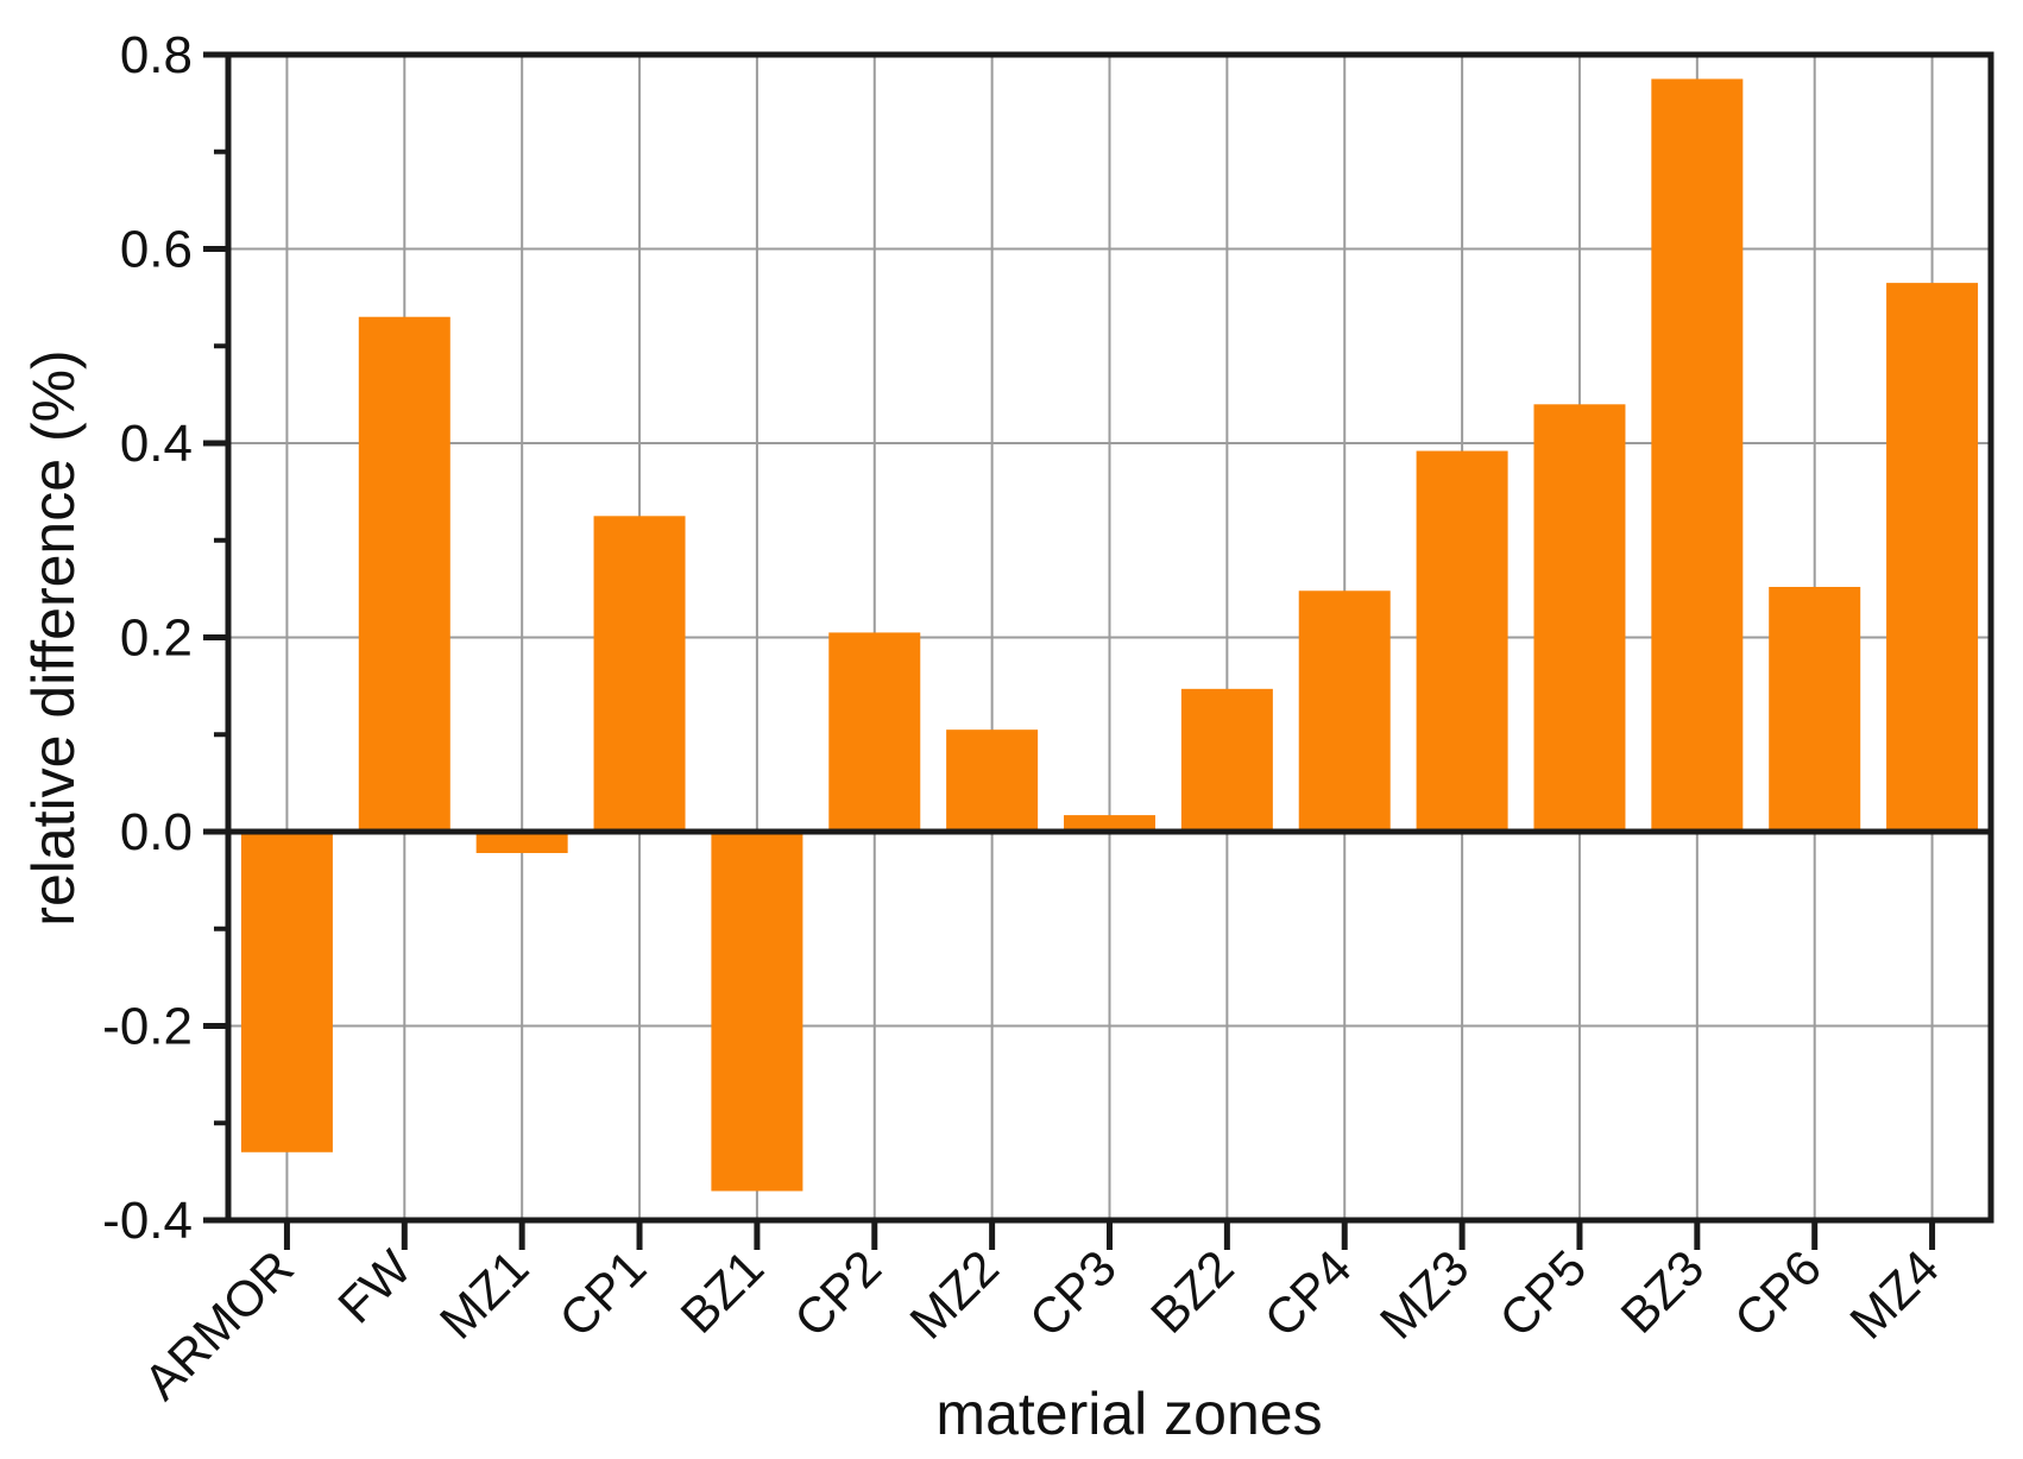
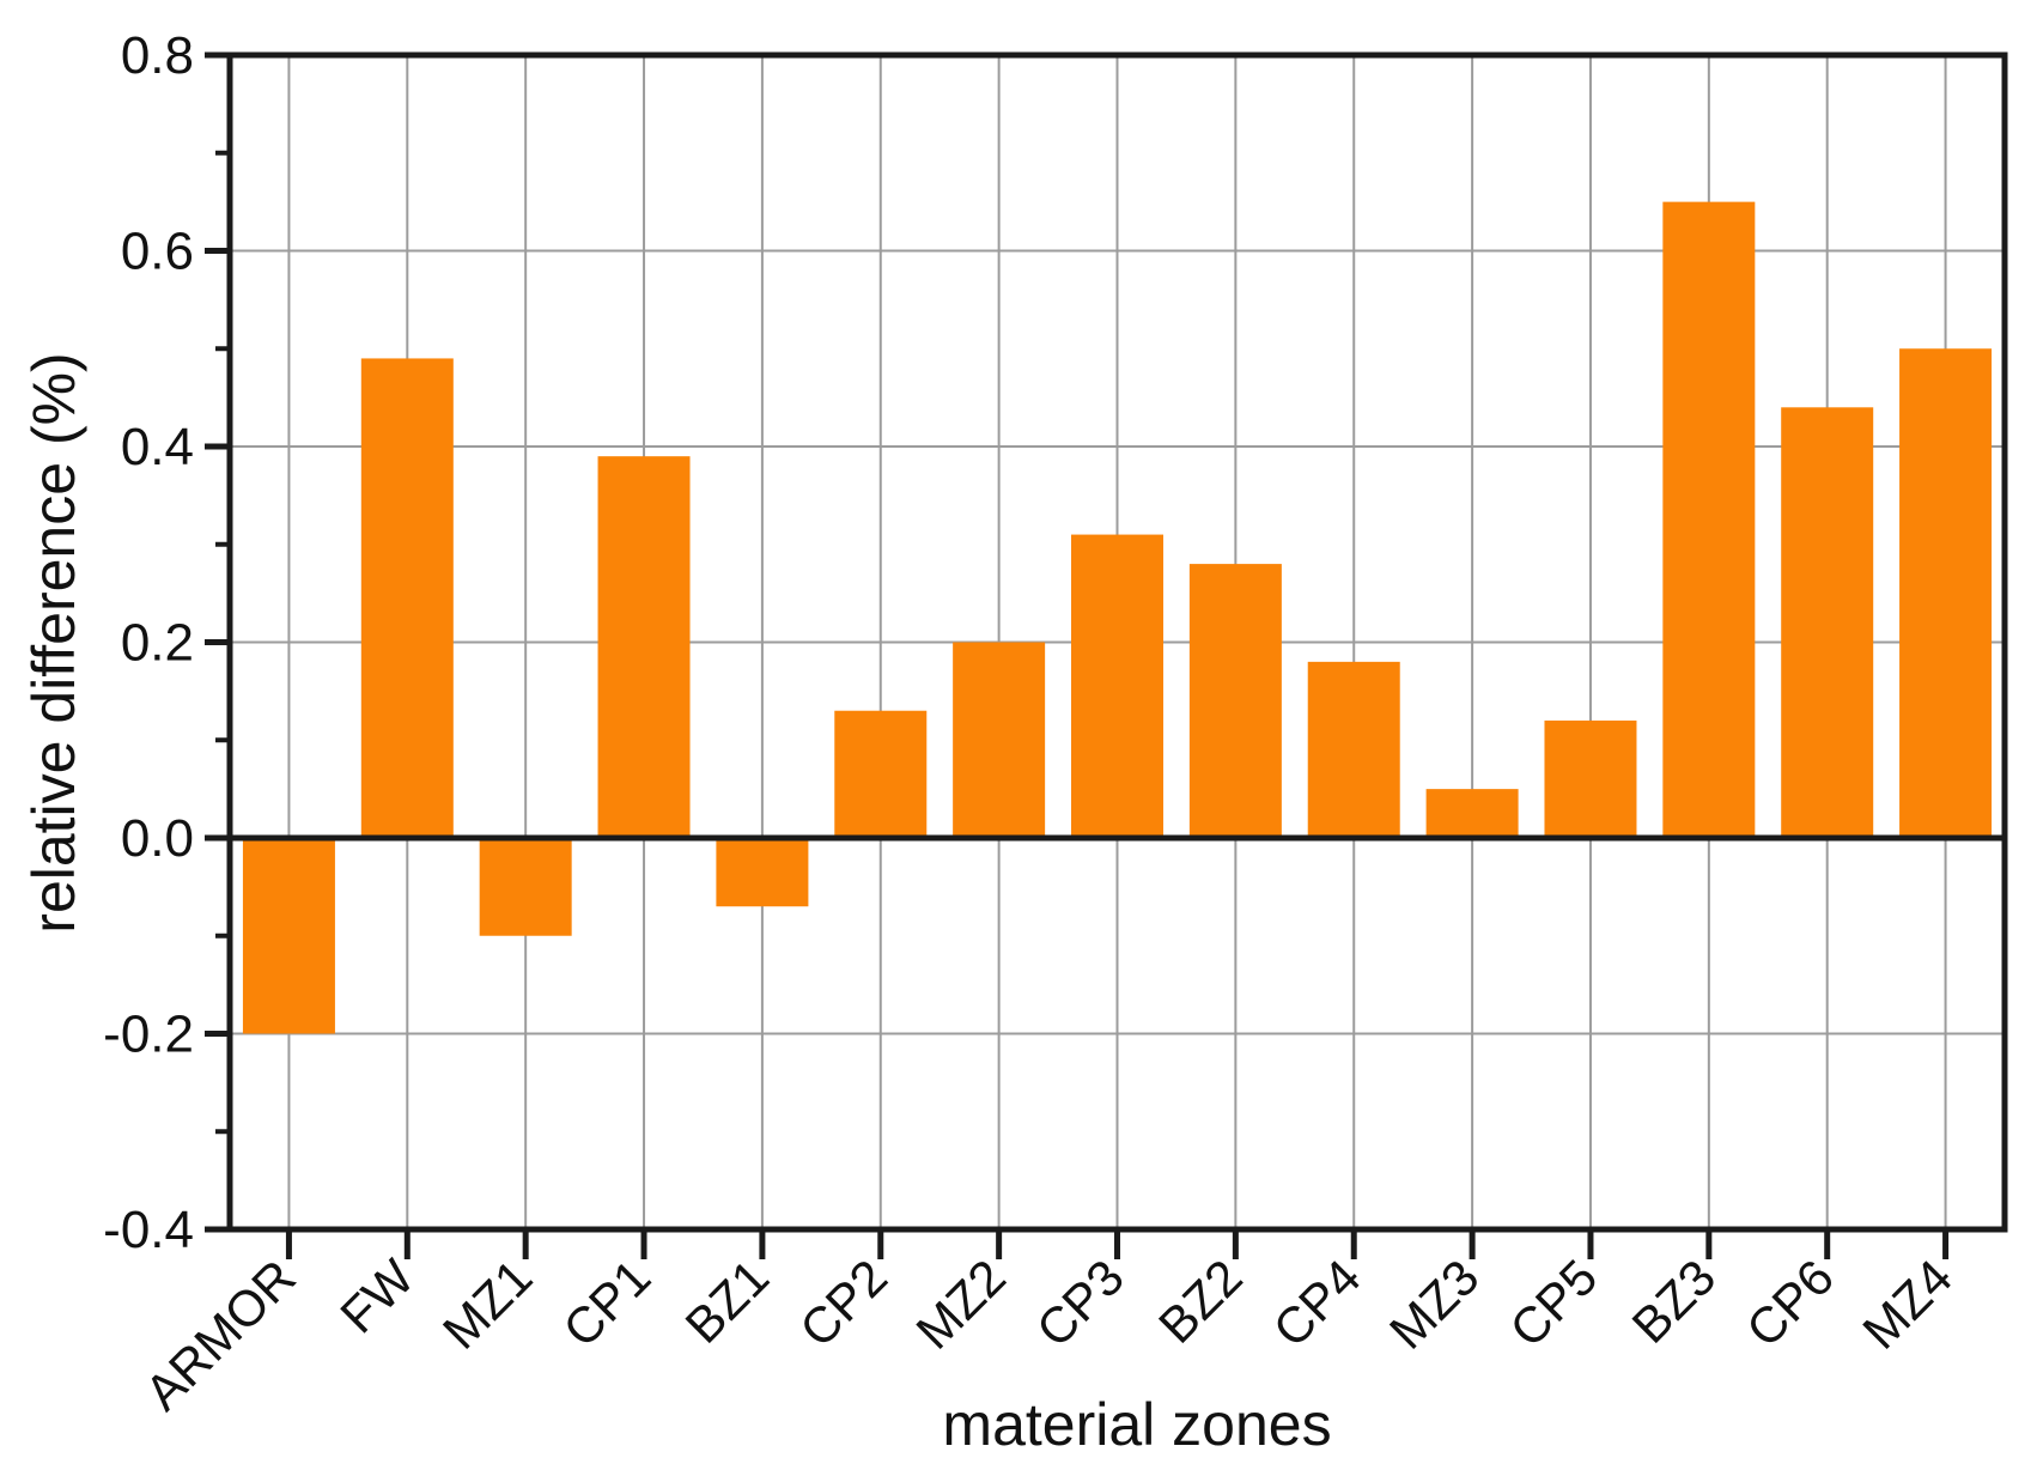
ARMOR: -0.33 -> -0.20
FW: 0.53 -> 0.49
MZ1: -0.02 -> -0.10
CP1: 0.33 -> 0.39
BZ1: -0.37 -> -0.07
CP2: 0.20 -> 0.13
MZ2: 0.10 -> 0.20
CP3: 0.02 -> 0.31
BZ2: 0.15 -> 0.28
CP4: 0.25 -> 0.18
MZ3: 0.39 -> 0.05
CP5: 0.44 -> 0.12
BZ3: 0.78 -> 0.65
CP6: 0.25 -> 0.44
MZ4: 0.56 -> 0.50
